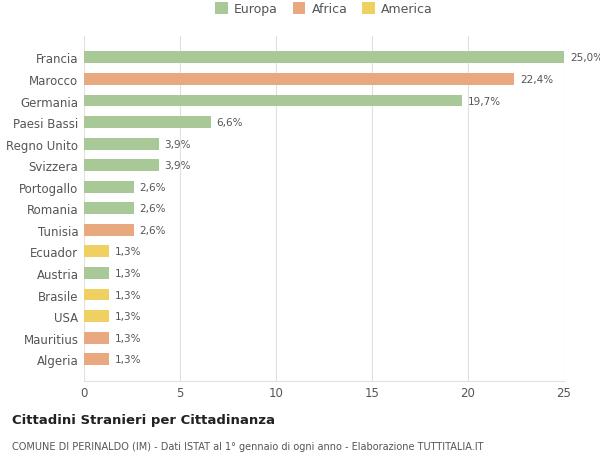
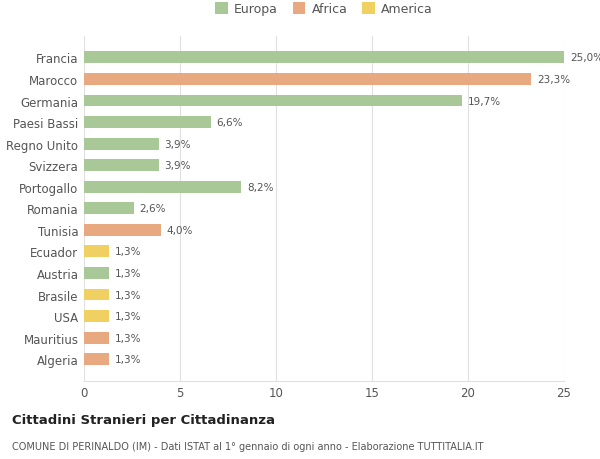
Marocco: 22,4% -> 23,3%
Portogallo: 2,6% -> 8,2%
Tunisia: 2,6% -> 4,0%
